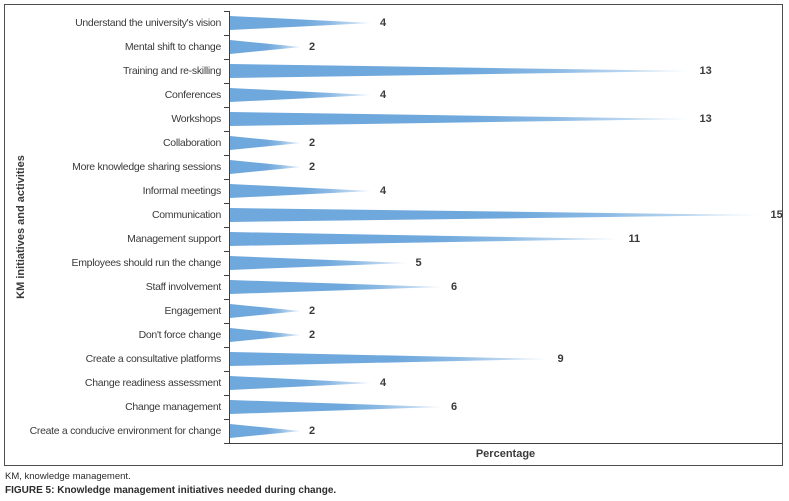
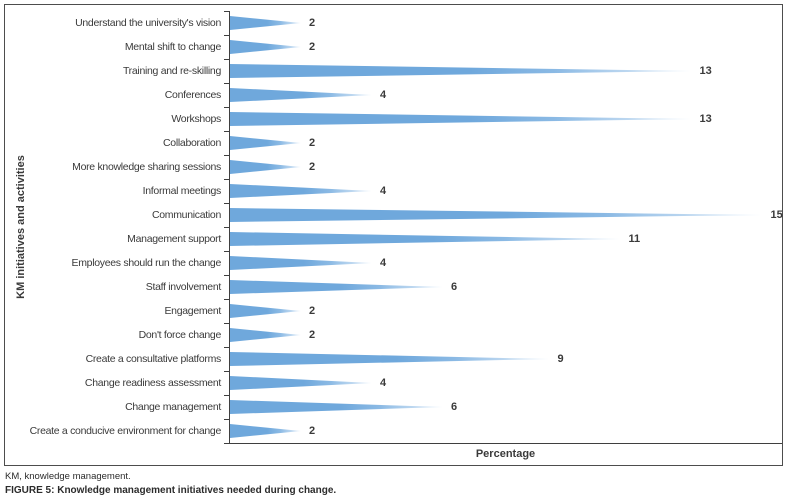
Understand the university's vision: 4 -> 2
Employees should run the change: 5 -> 4
